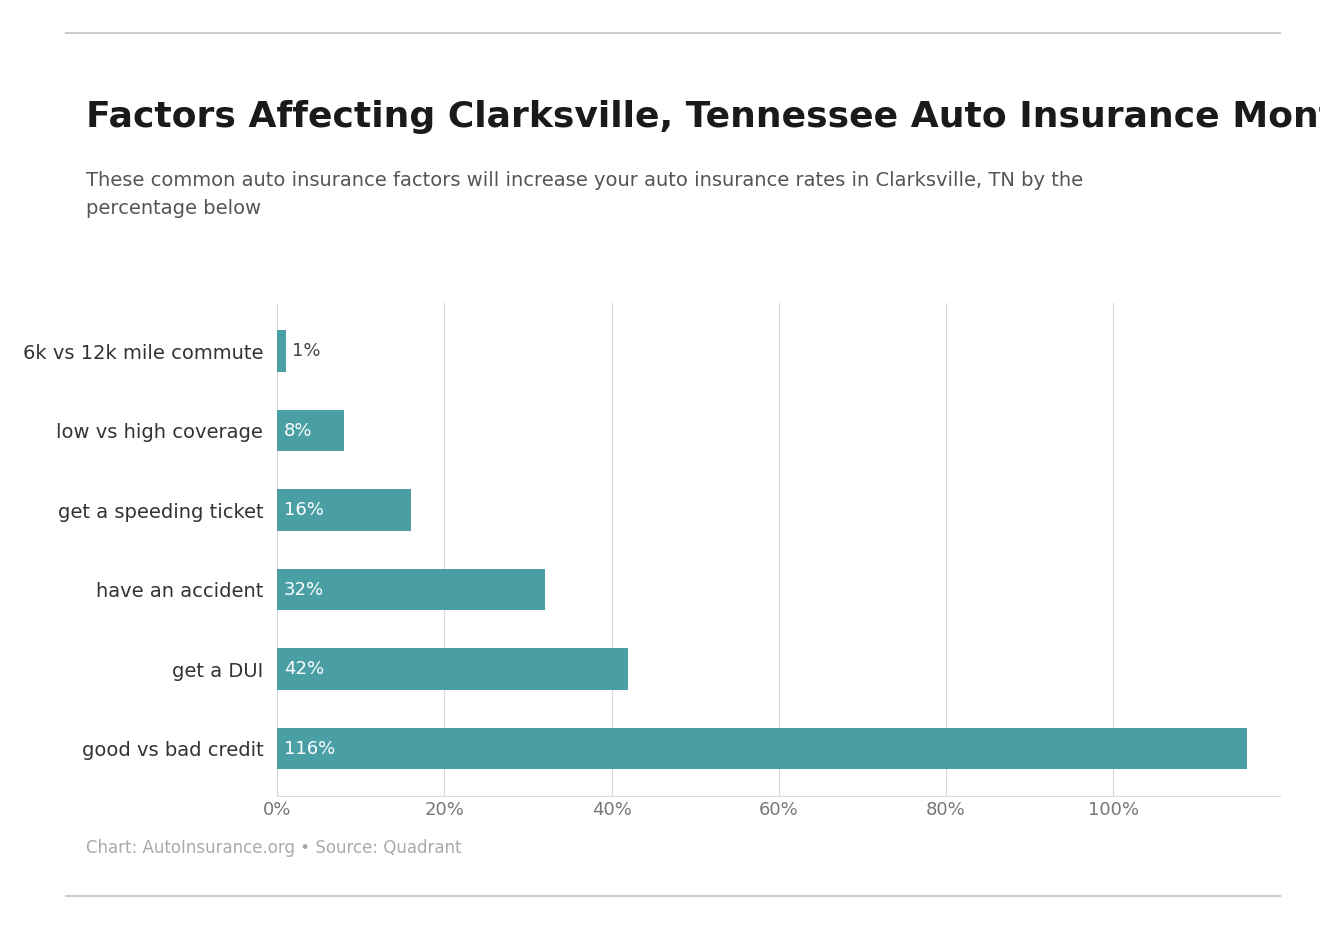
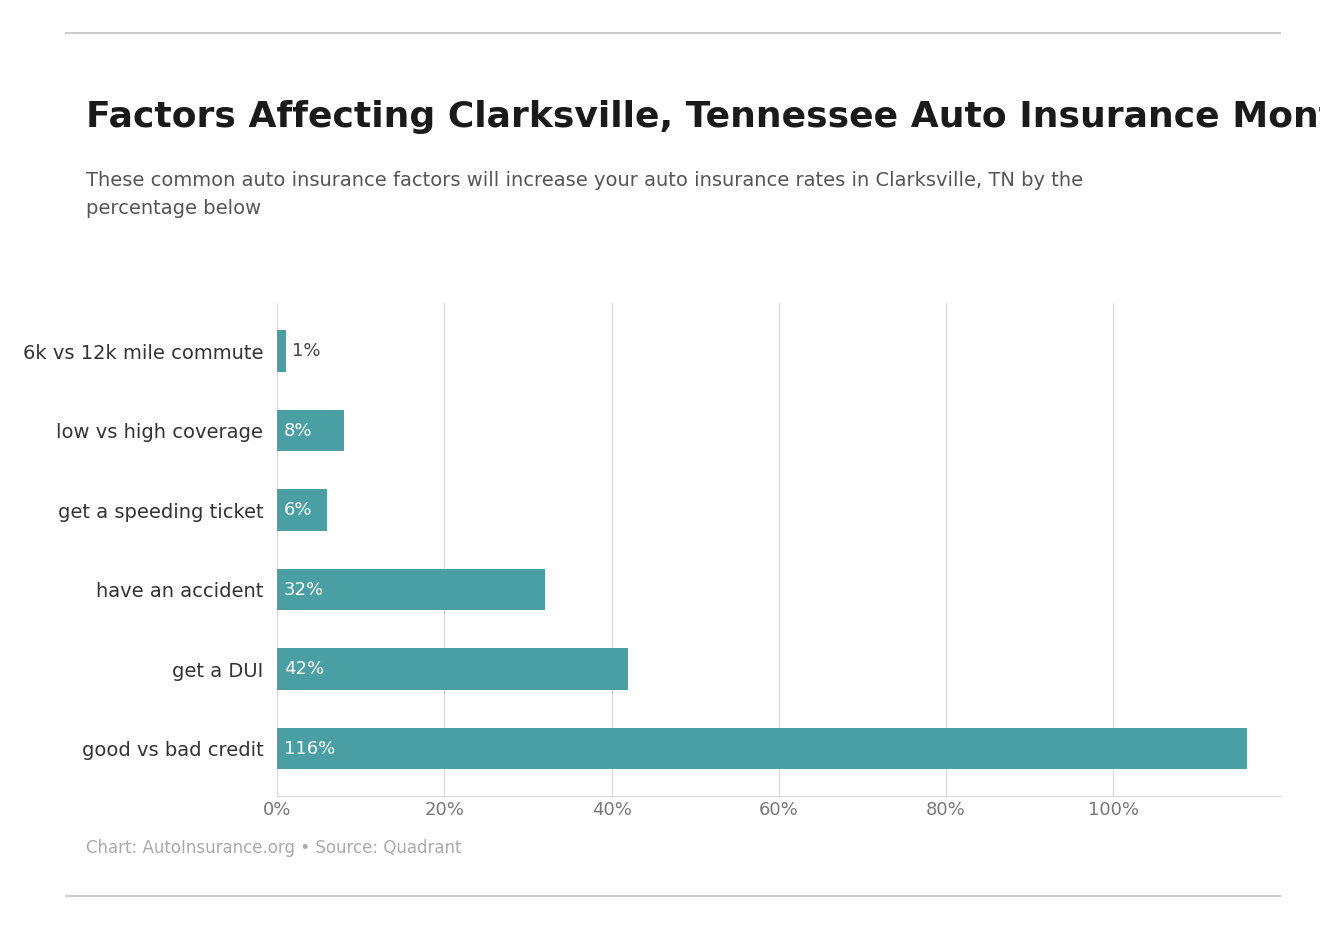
get a speeding ticket: 16% -> 6%
